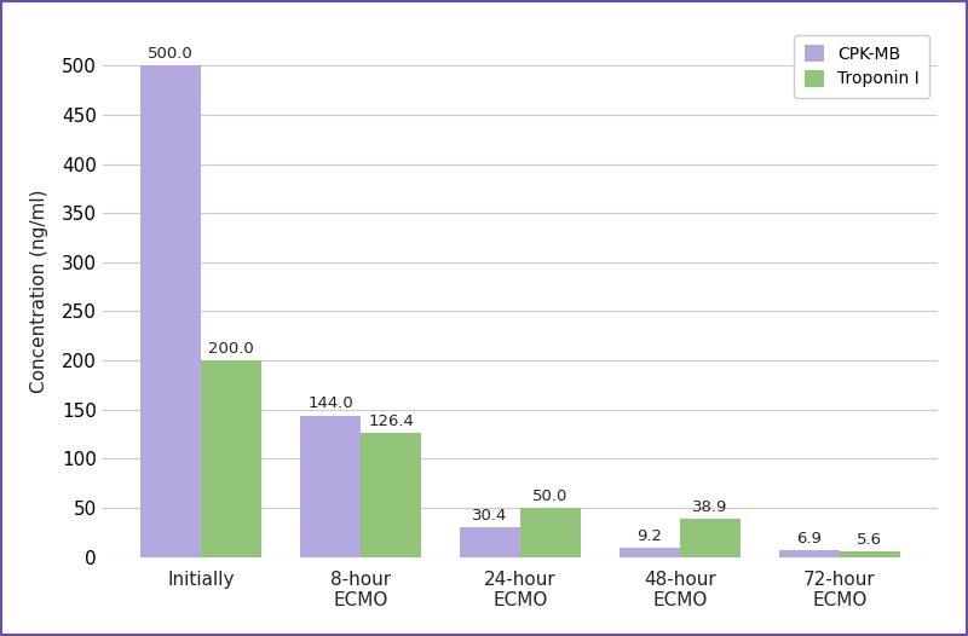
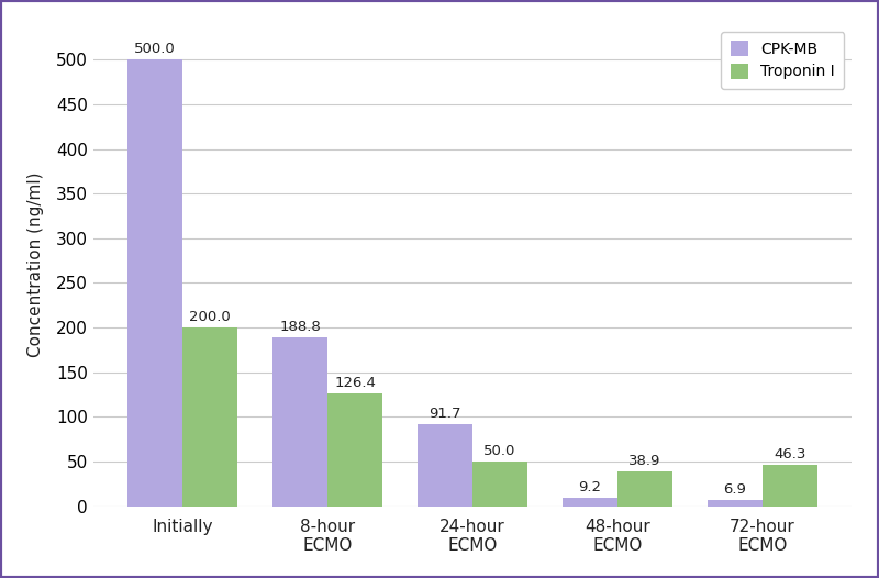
CPK-MB/8-hour ECMO: 144.0 -> 188.8
CPK-MB/24-hour ECMO: 30.4 -> 91.7
Troponin I/72-hour ECMO: 5.6 -> 46.3
